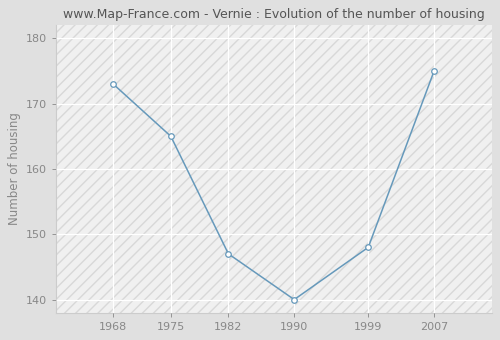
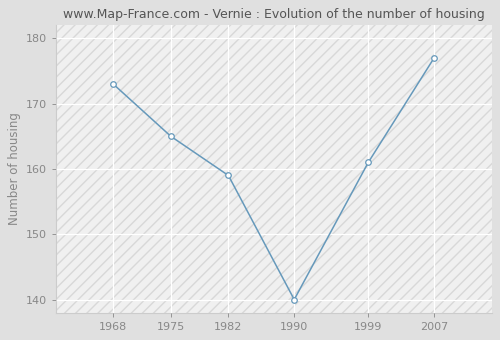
1982: 147 -> 159
1999: 148 -> 161
2007: 175 -> 177
